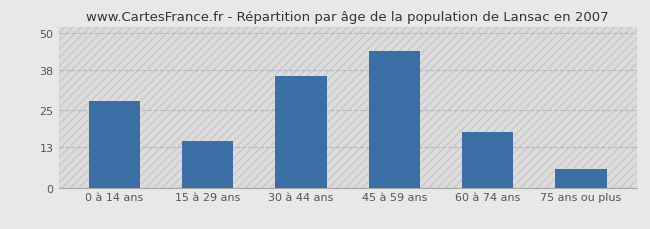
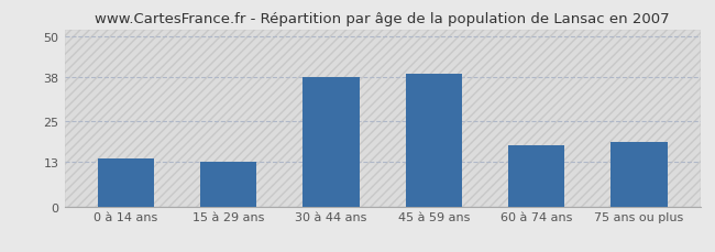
0 à 14 ans: 28 -> 14
15 à 29 ans: 15 -> 13
30 à 44 ans: 36 -> 38
45 à 59 ans: 44 -> 39
75 ans ou plus: 6 -> 19
